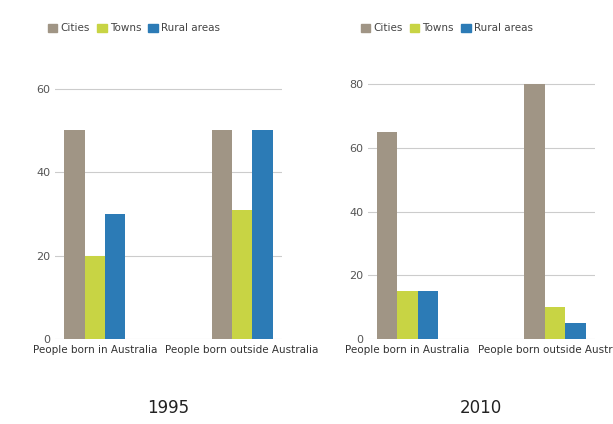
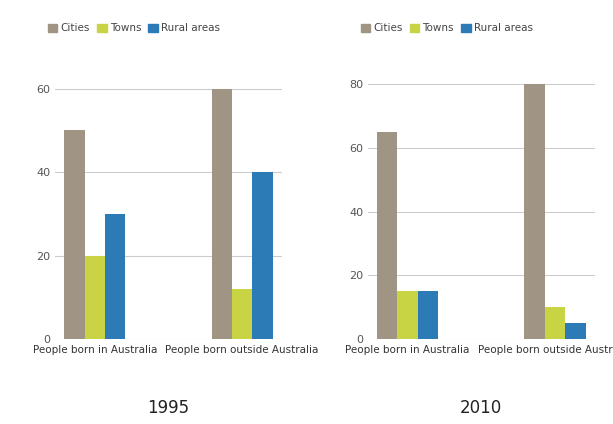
Cities/People born outside Australia: 50 -> 60
Towns/People born outside Australia: 31 -> 12
Rural areas/People born outside Australia: 50 -> 40
